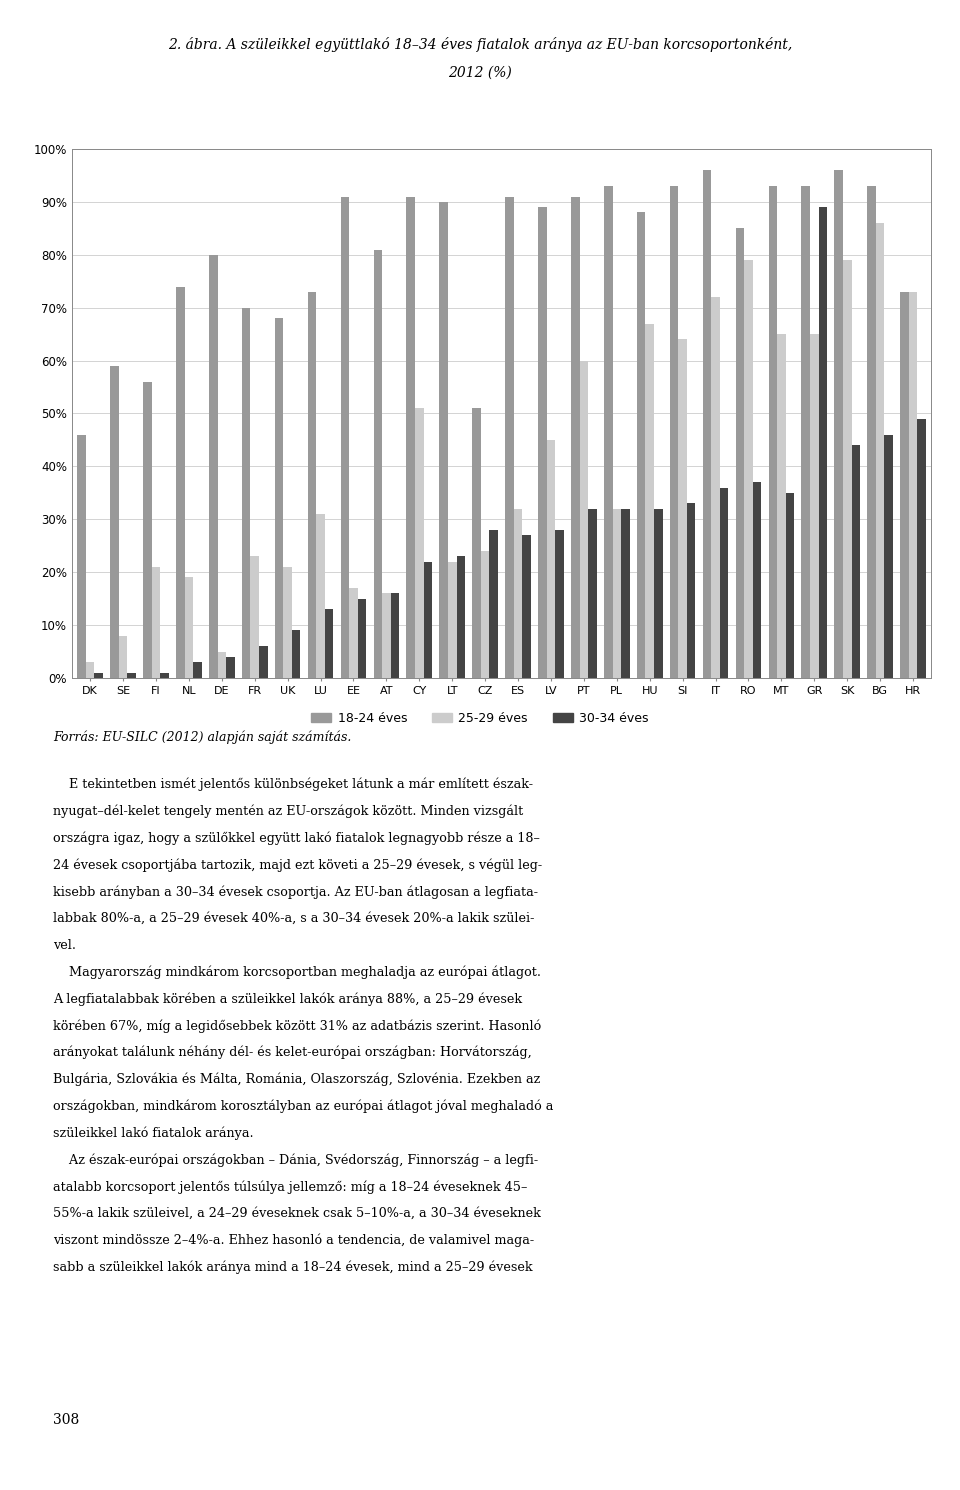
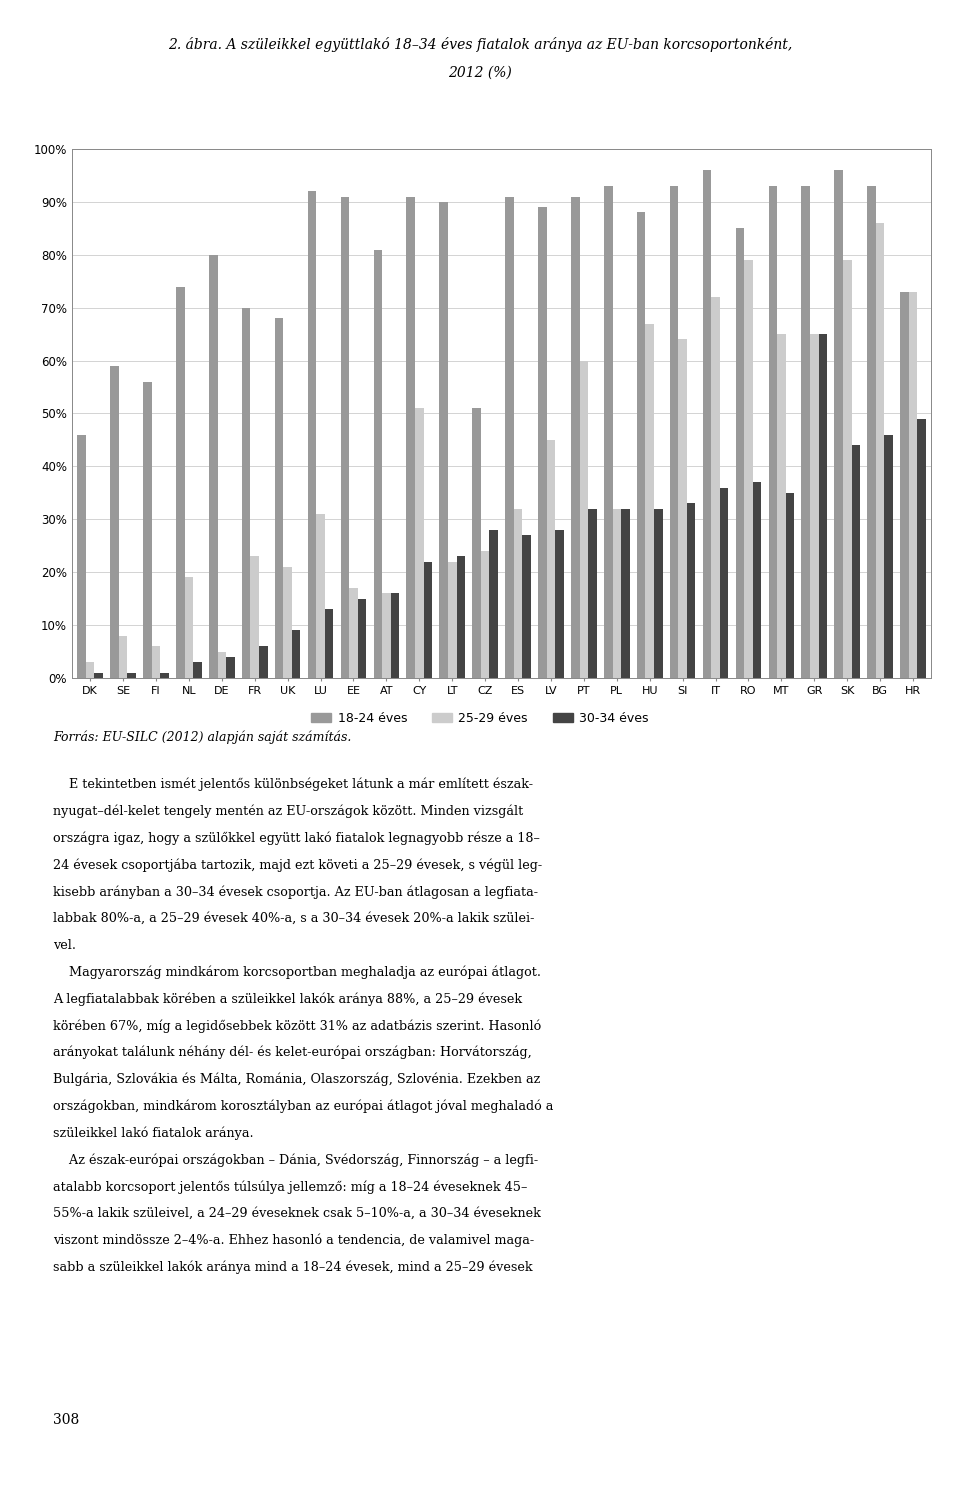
25-29 éves/FI: 21% -> 6%
18-24 éves/LU: 73% -> 92%
30-34 éves/GR: 89% -> 65%
